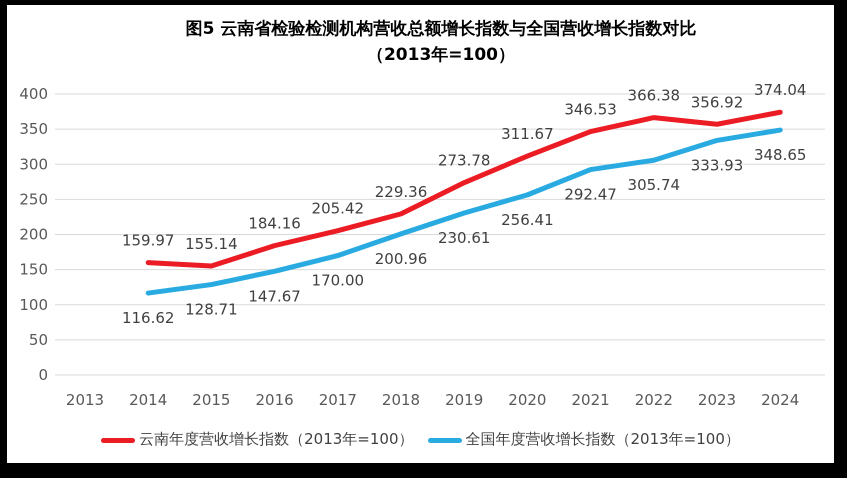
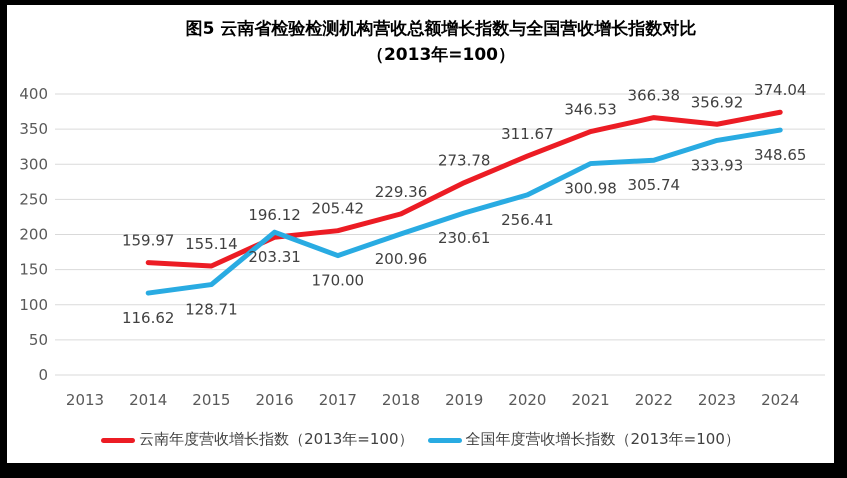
云南年度营收增长指数（2013年=100）/2016: 184.16 -> 196.12
全国年度营收增长指数（2013年=100）/2016: 147.67 -> 203.31
全国年度营收增长指数（2013年=100）/2021: 292.47 -> 300.98
